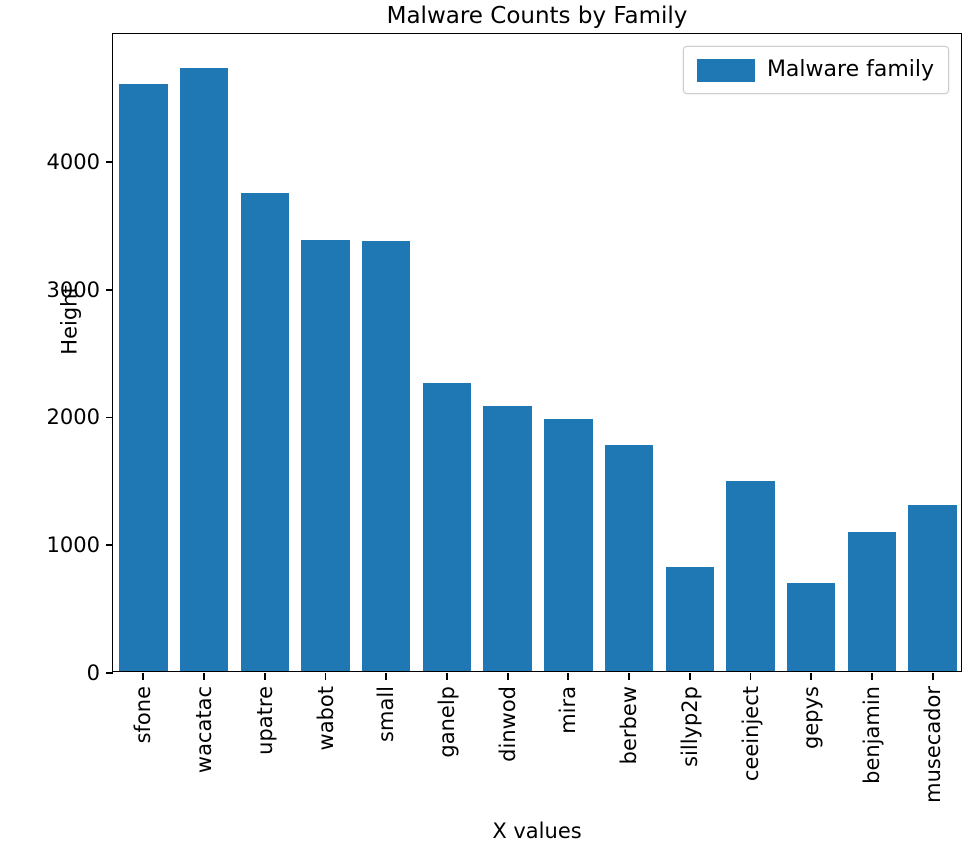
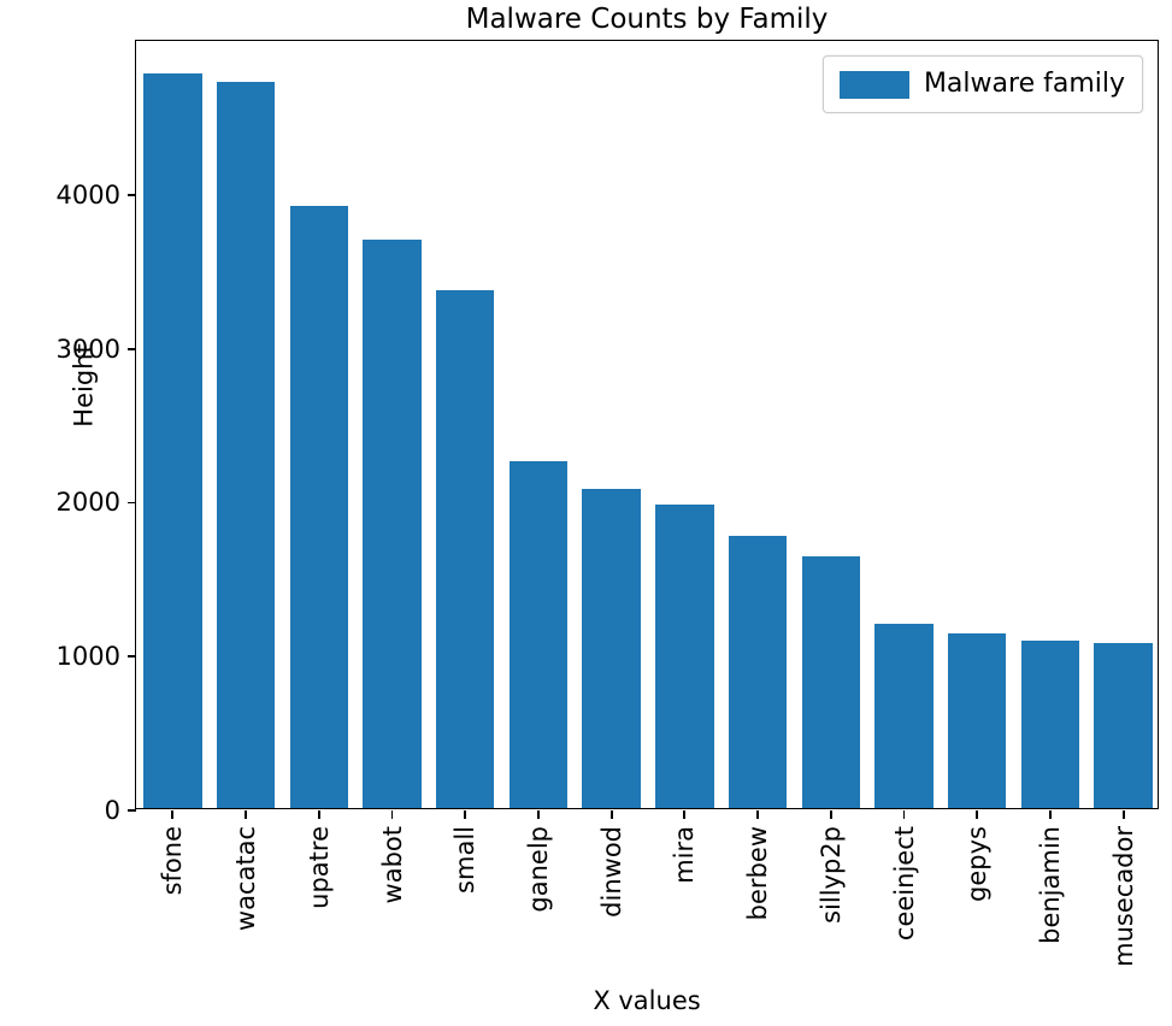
sfone: 4590 -> 4770
upatre: 3740 -> 3920
wabot: 3370 -> 3690
sillyp2p: 810 -> 1640
ceeinject: 1490 -> 1200
gepys: 690 -> 1140
musecador: 1300 -> 1080
